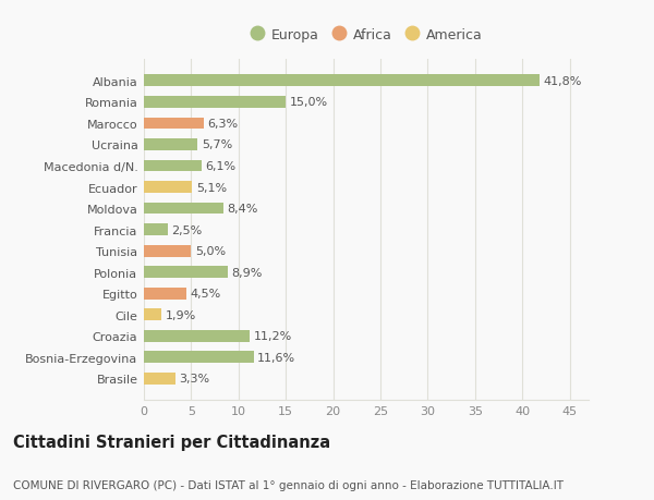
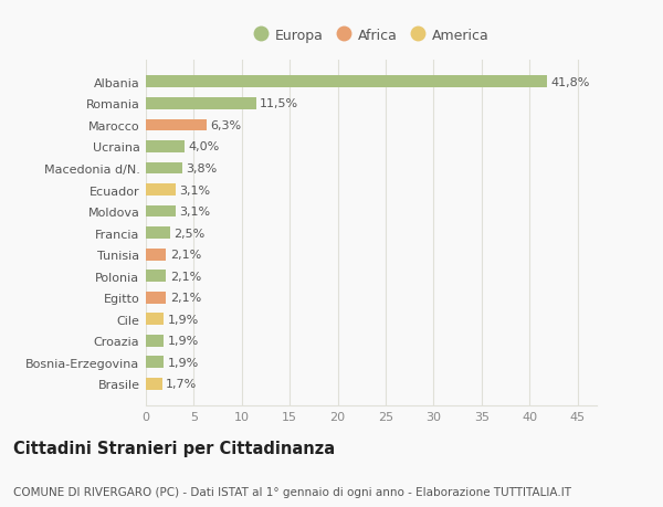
Romania: 15,0% -> 11,5%
Ucraina: 5,7% -> 4,0%
Macedonia d/N.: 6,1% -> 3,8%
Ecuador: 5,1% -> 3,1%
Moldova: 8,4% -> 3,1%
Tunisia: 5,0% -> 2,1%
Polonia: 8,9% -> 2,1%
Egitto: 4,5% -> 2,1%
Croazia: 11,2% -> 1,9%
Bosnia-Erzegovina: 11,6% -> 1,9%
Brasile: 3,3% -> 1,7%
